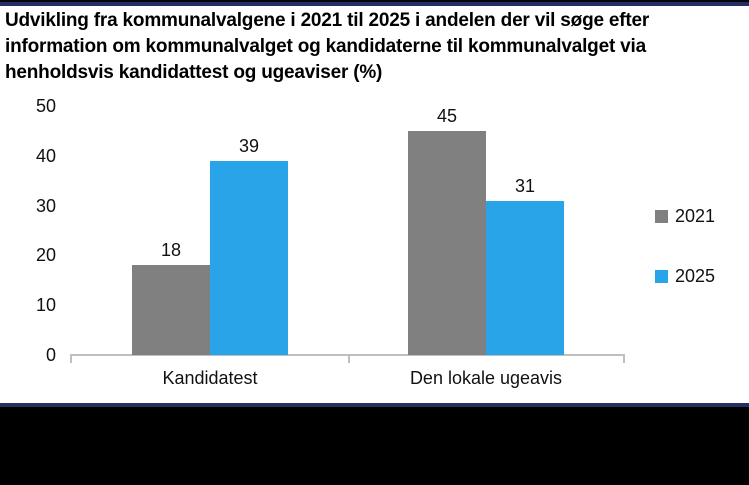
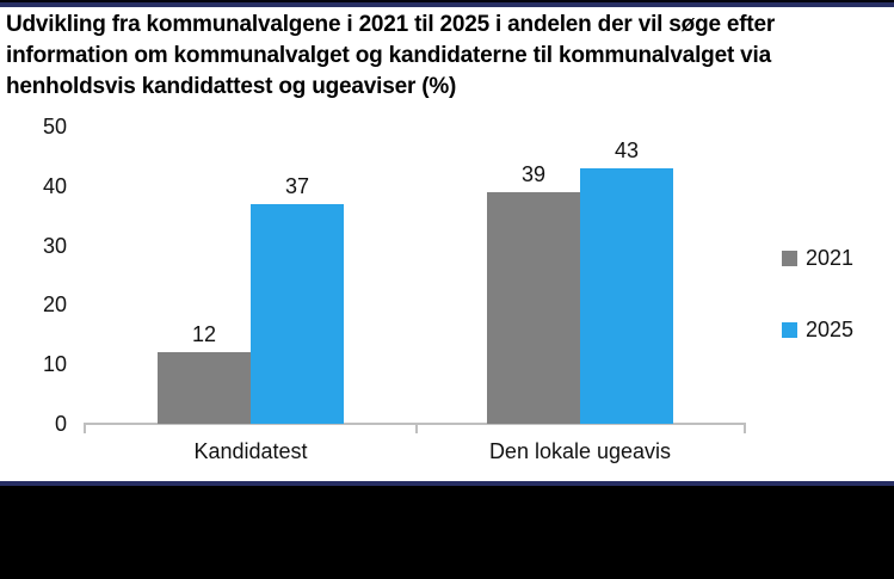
2021/Kandidatest: 18 -> 12
2025/Kandidatest: 39 -> 37
2021/Den lokale ugeavis: 45 -> 39
2025/Den lokale ugeavis: 31 -> 43
